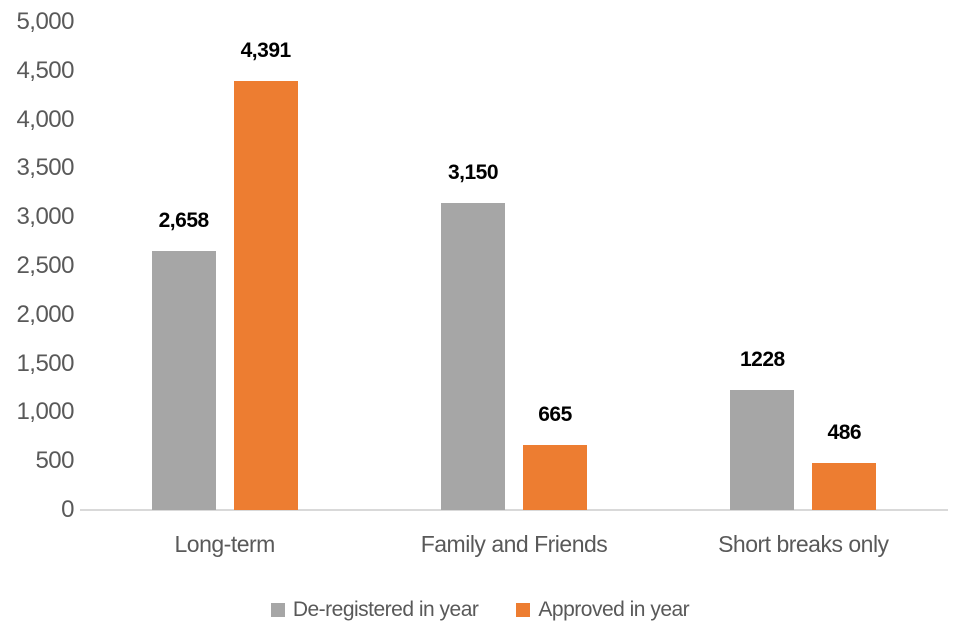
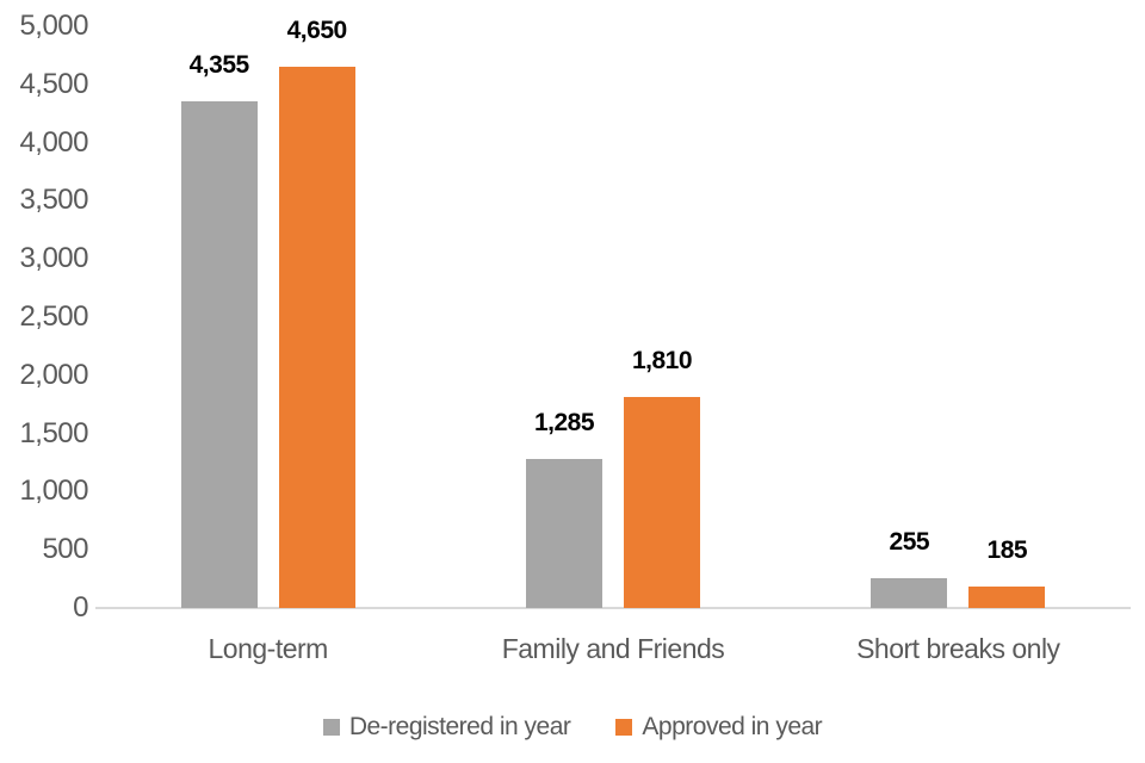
De-registered in year/Long-term: 2,658 -> 4,355
Approved in year/Long-term: 4,391 -> 4,650
De-registered in year/Family and Friends: 3,150 -> 1,285
Approved in year/Family and Friends: 665 -> 1,810
De-registered in year/Short breaks only: 1228 -> 255
Approved in year/Short breaks only: 486 -> 185
